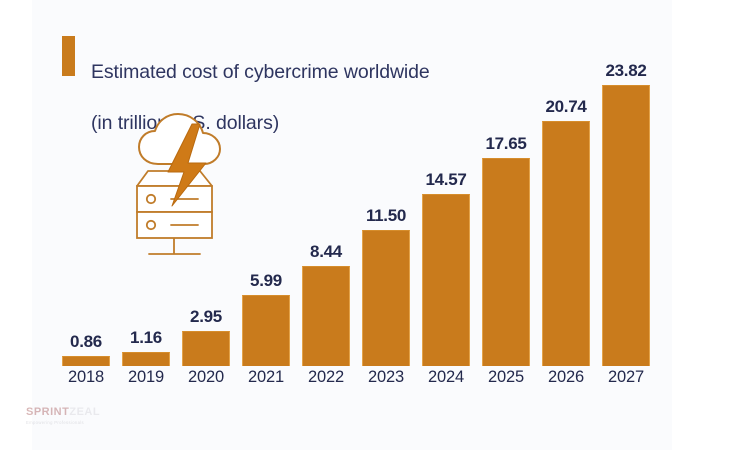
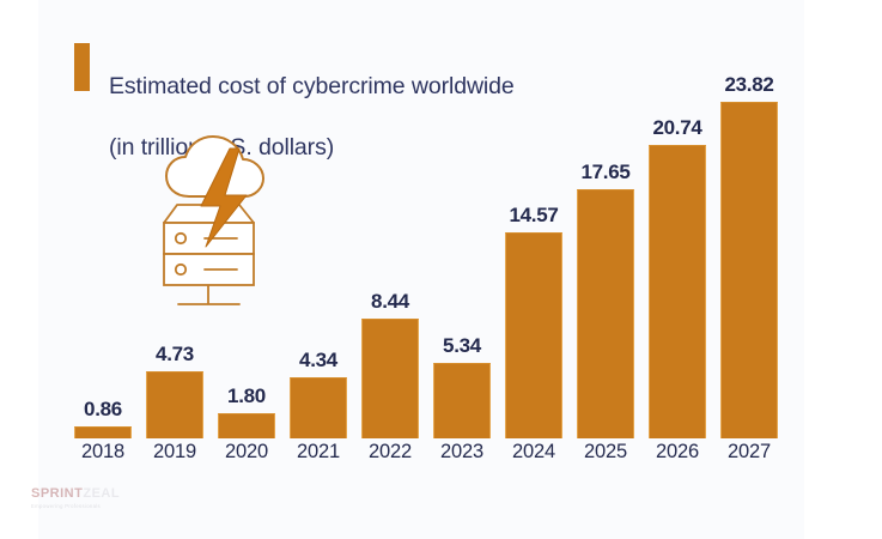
2019: 1.16 -> 4.73
2020: 2.95 -> 1.80
2021: 5.99 -> 4.34
2023: 11.50 -> 5.34
